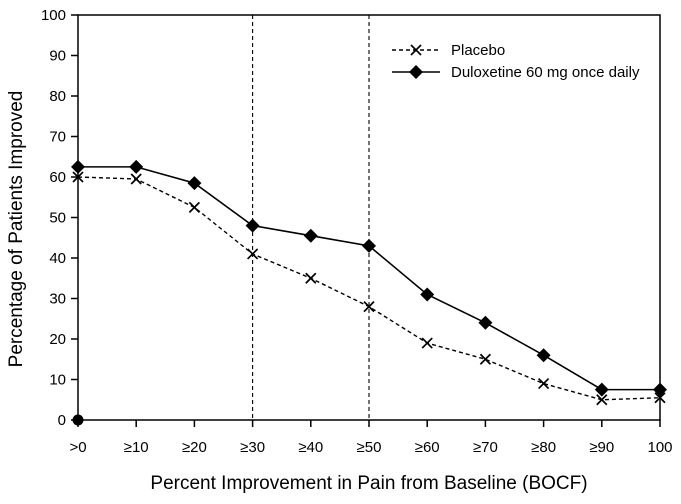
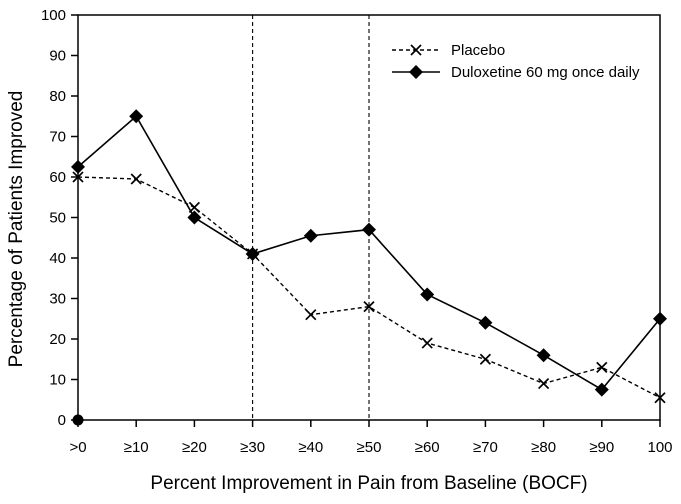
Duloxetine 60 mg once daily/≥10: 62 -> 75
Duloxetine 60 mg once daily/≥20: 58 -> 50
Duloxetine 60 mg once daily/≥30: 48 -> 41
Placebo/≥40: 35 -> 26
Duloxetine 60 mg once daily/≥50: 43 -> 47
Placebo/≥90: 5 -> 13
Duloxetine 60 mg once daily/100: 8 -> 25
